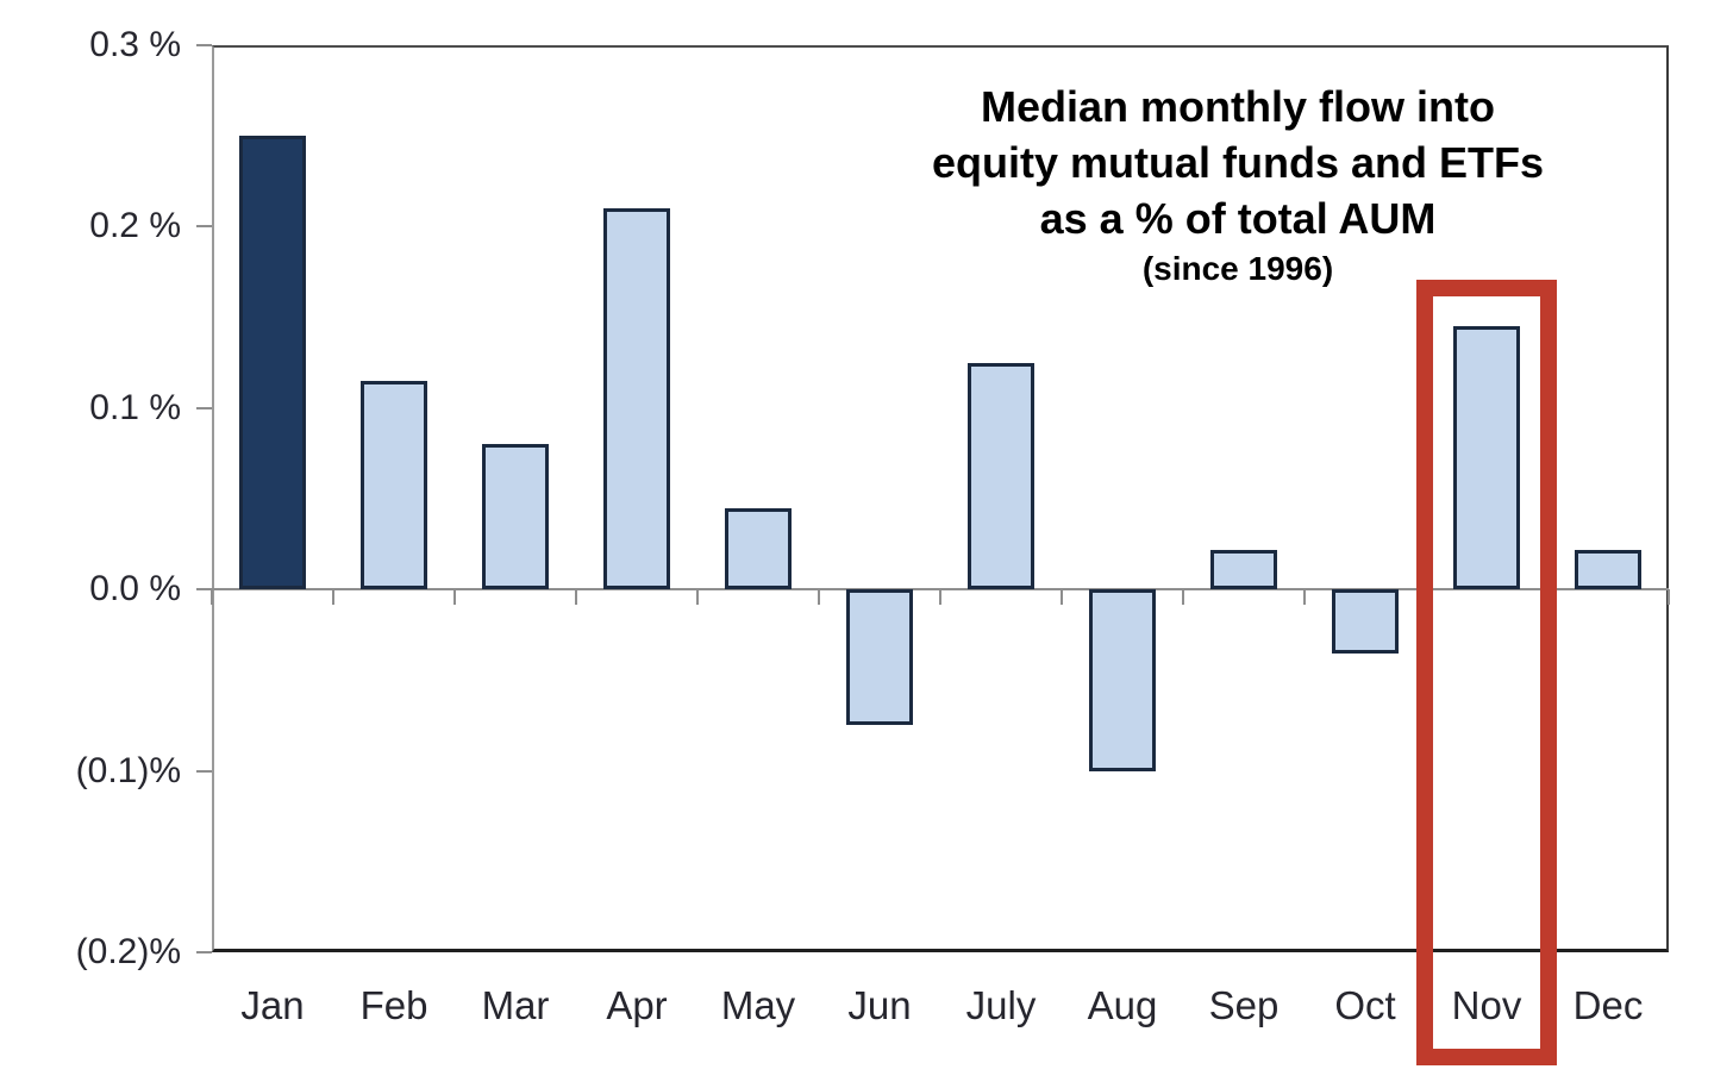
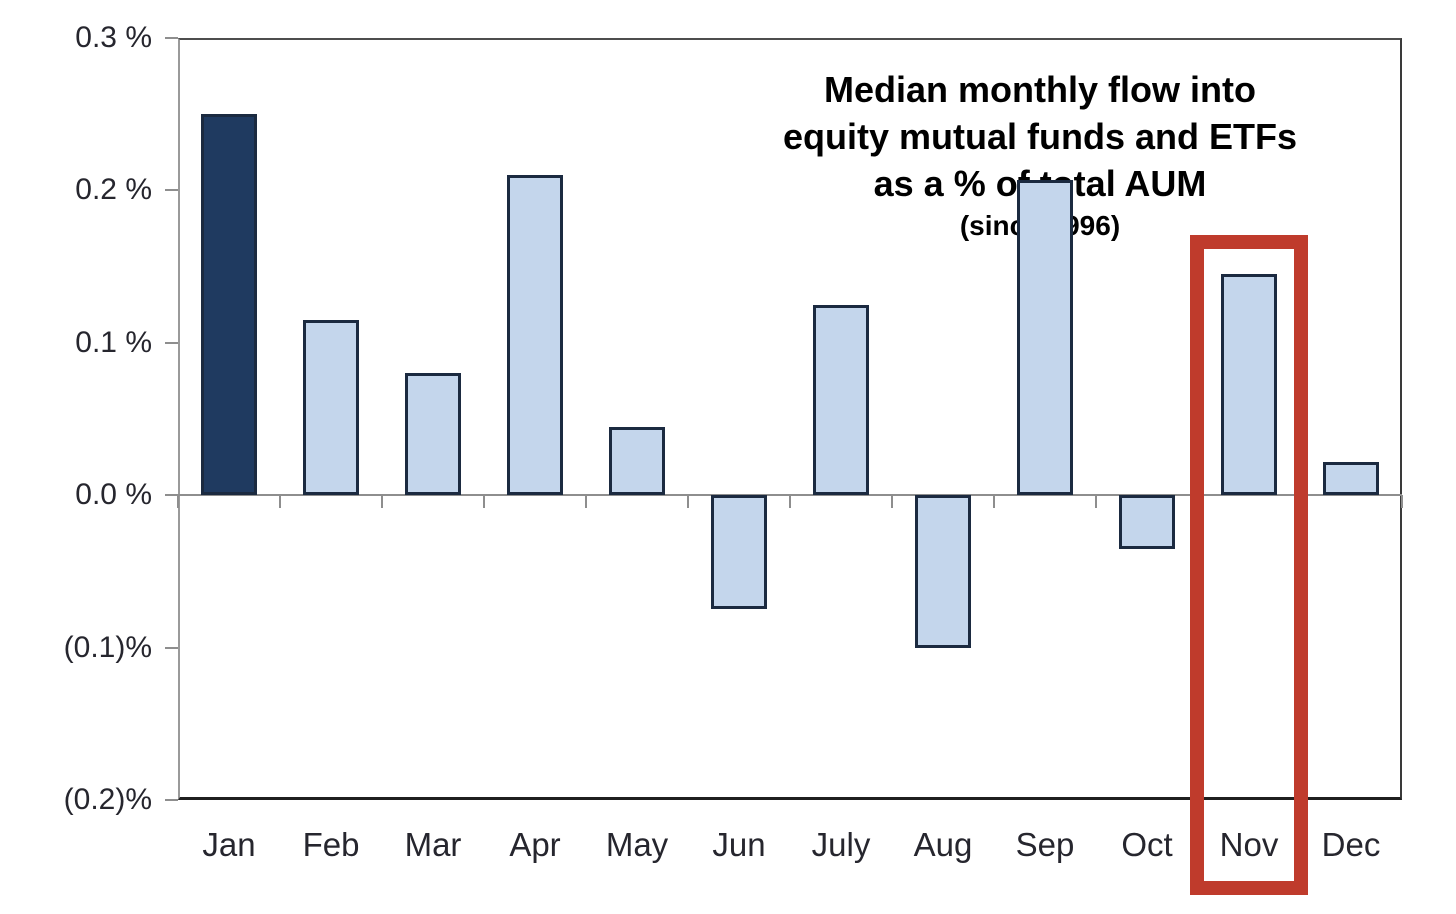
Sep: 0.022% -> 0.207%
